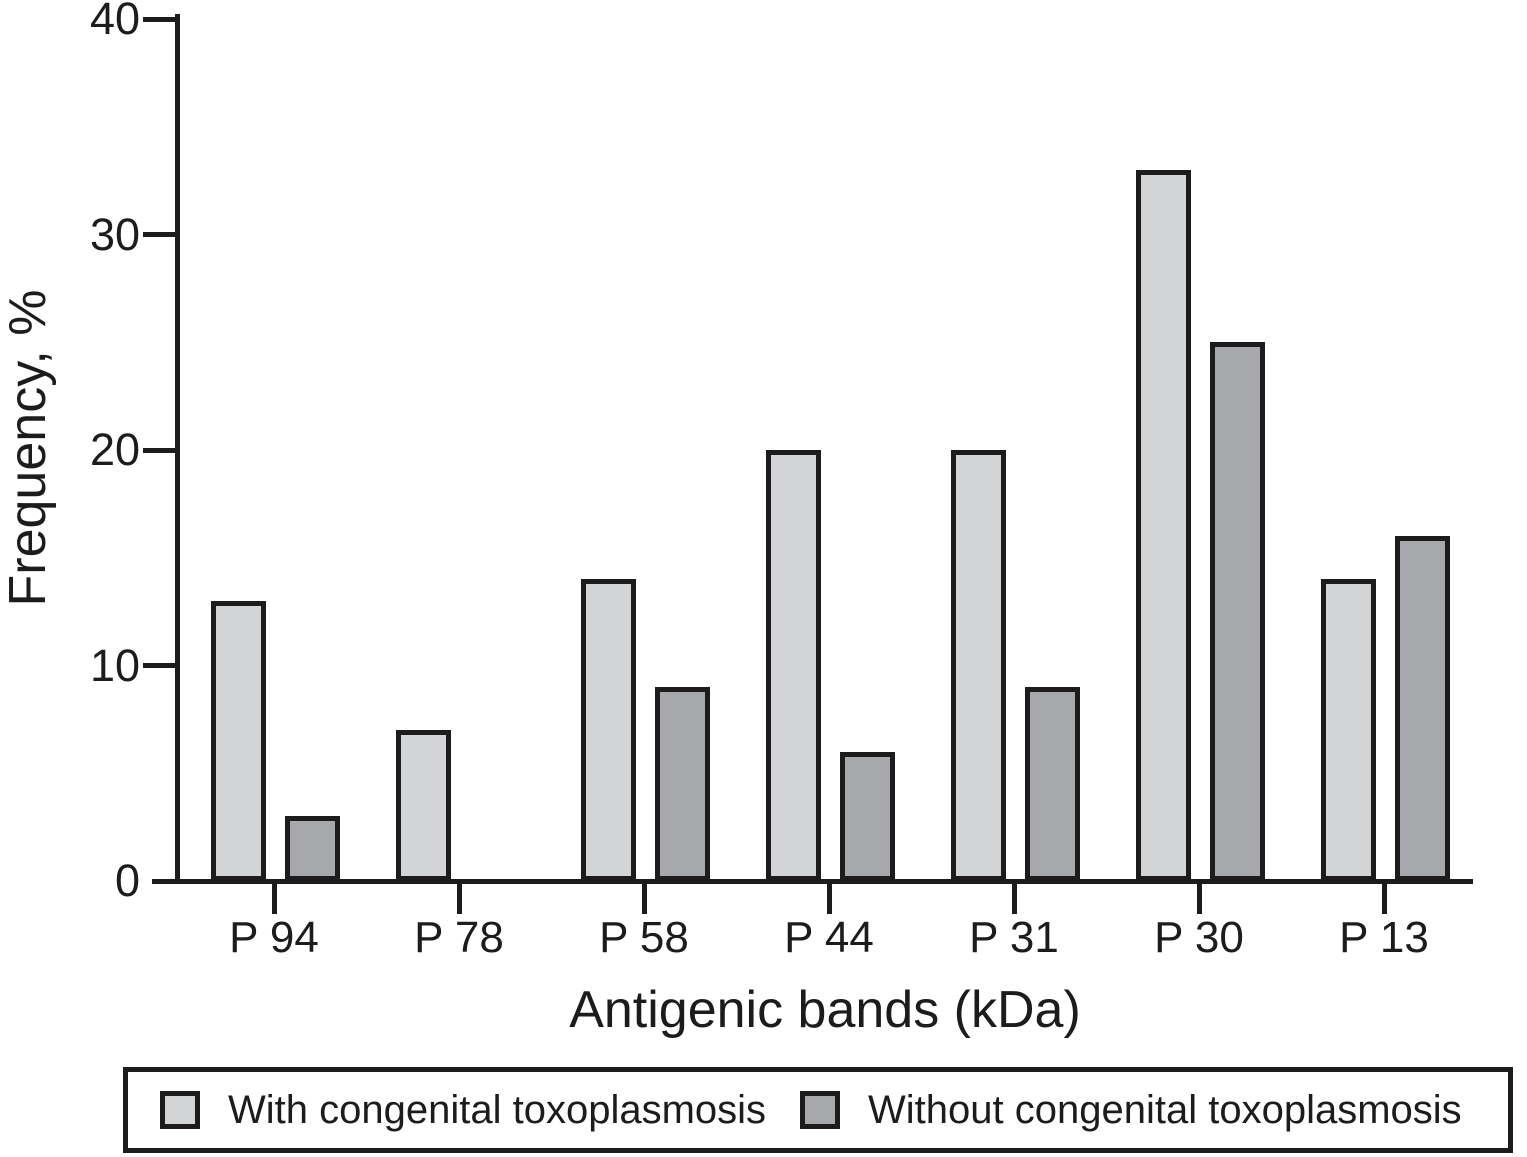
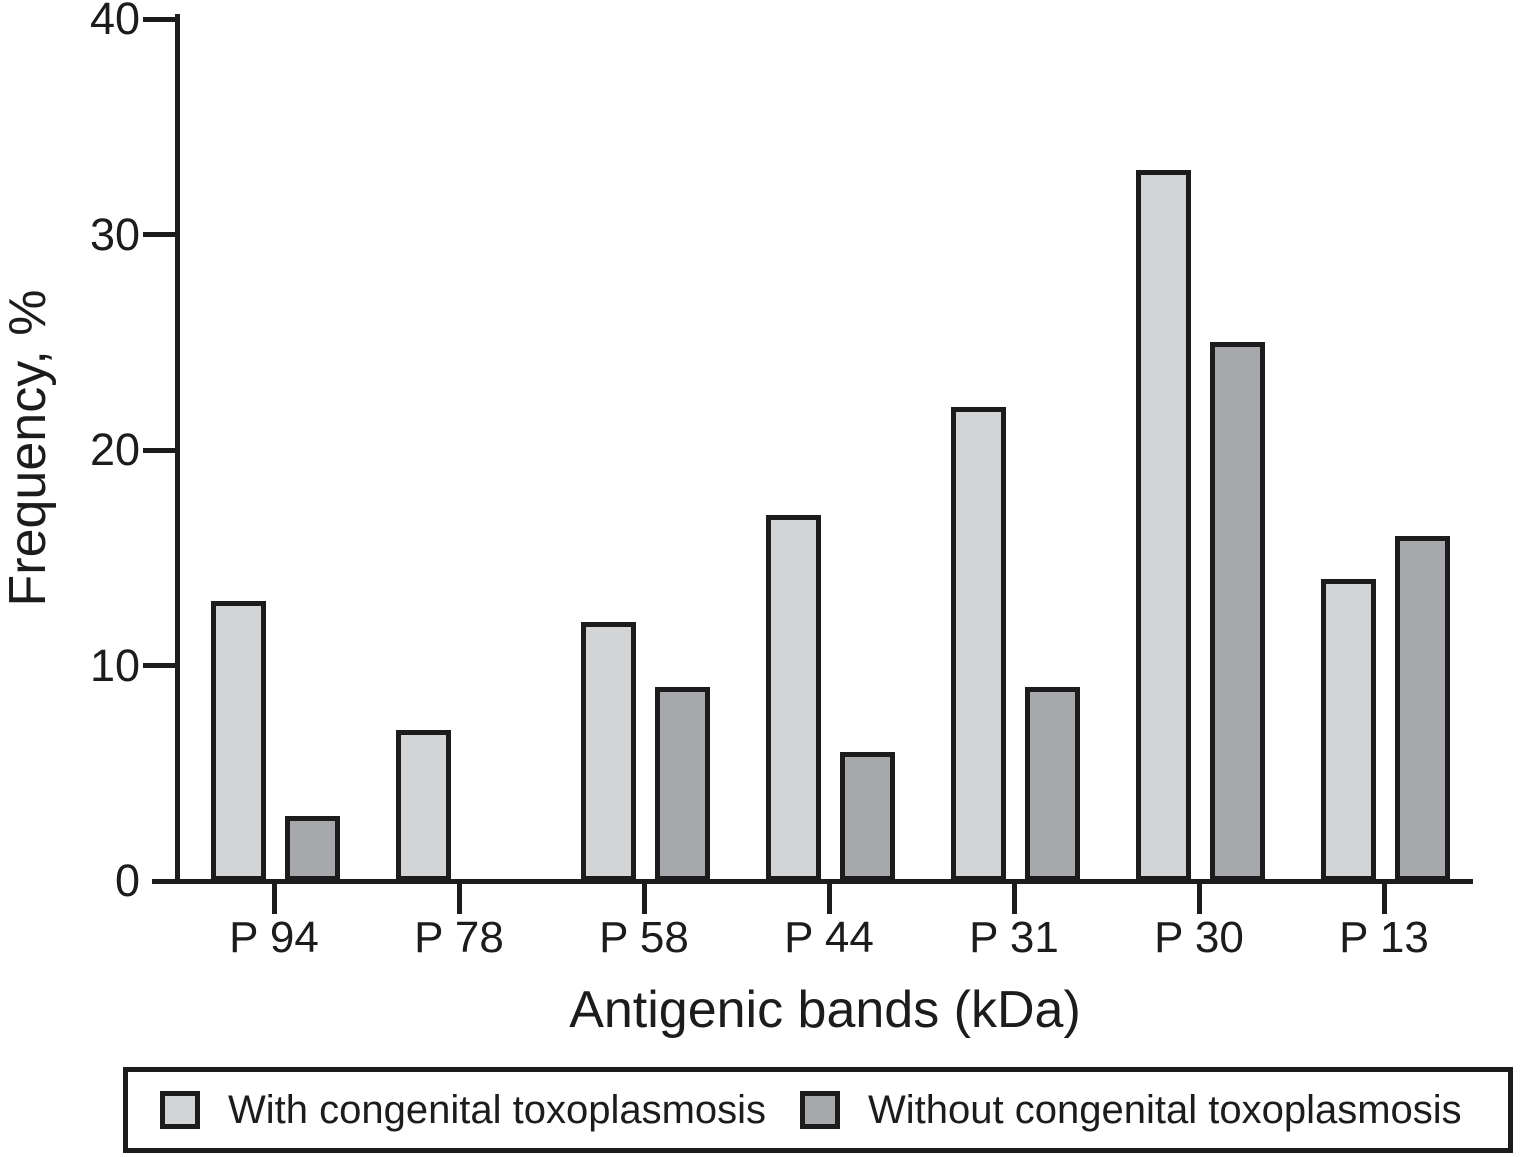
With congenital toxoplasmosis/P 58: 14 -> 12
With congenital toxoplasmosis/P 44: 20 -> 17
With congenital toxoplasmosis/P 31: 20 -> 22
